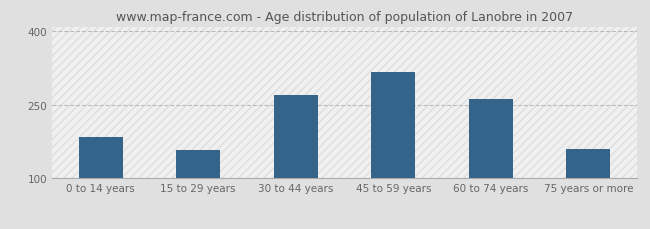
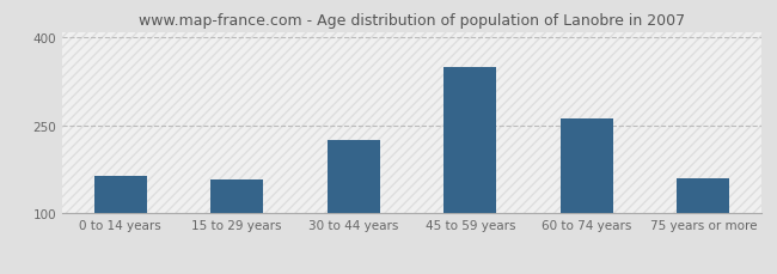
0 to 14 years: 185 -> 165
30 to 44 years: 270 -> 225
45 to 59 years: 318 -> 350
